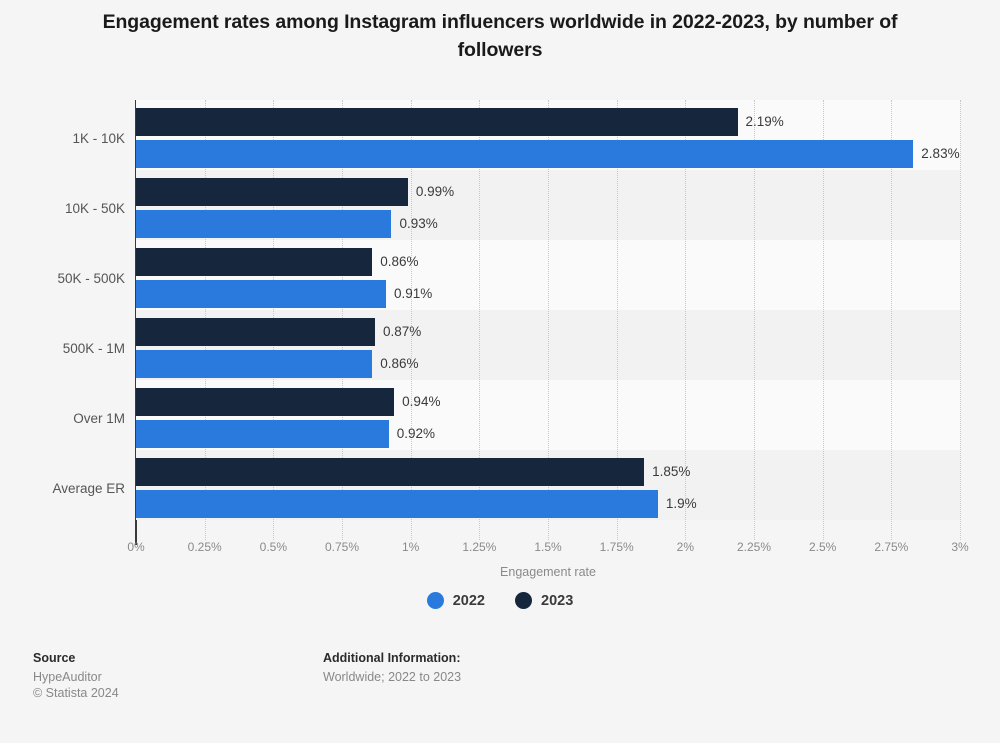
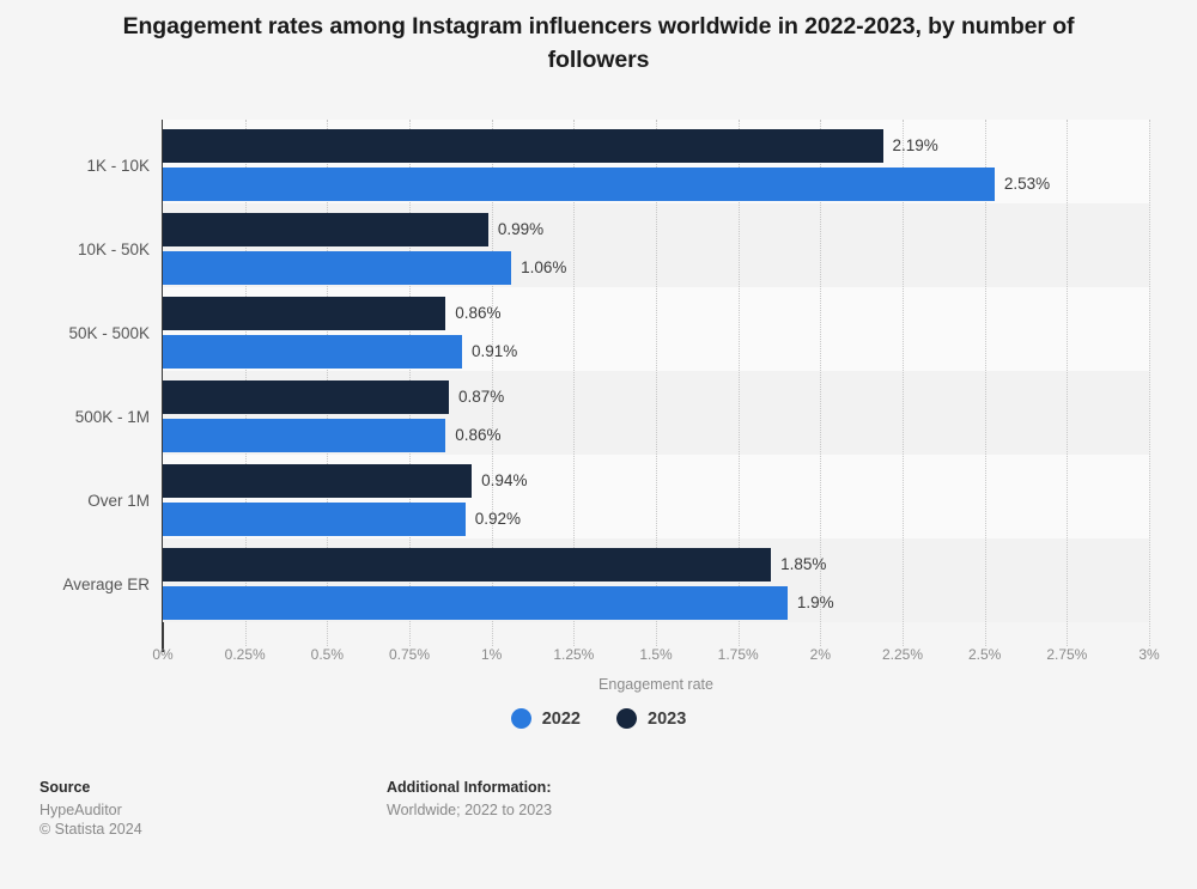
2022/1K - 10K: 2.83% -> 2.53%
2022/10K - 50K: 0.93% -> 1.06%
